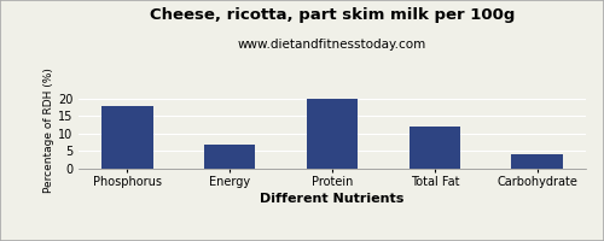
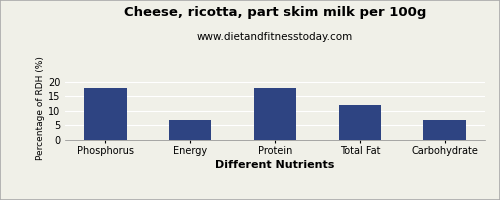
Protein: 20 -> 18
Carbohydrate: 4 -> 7
